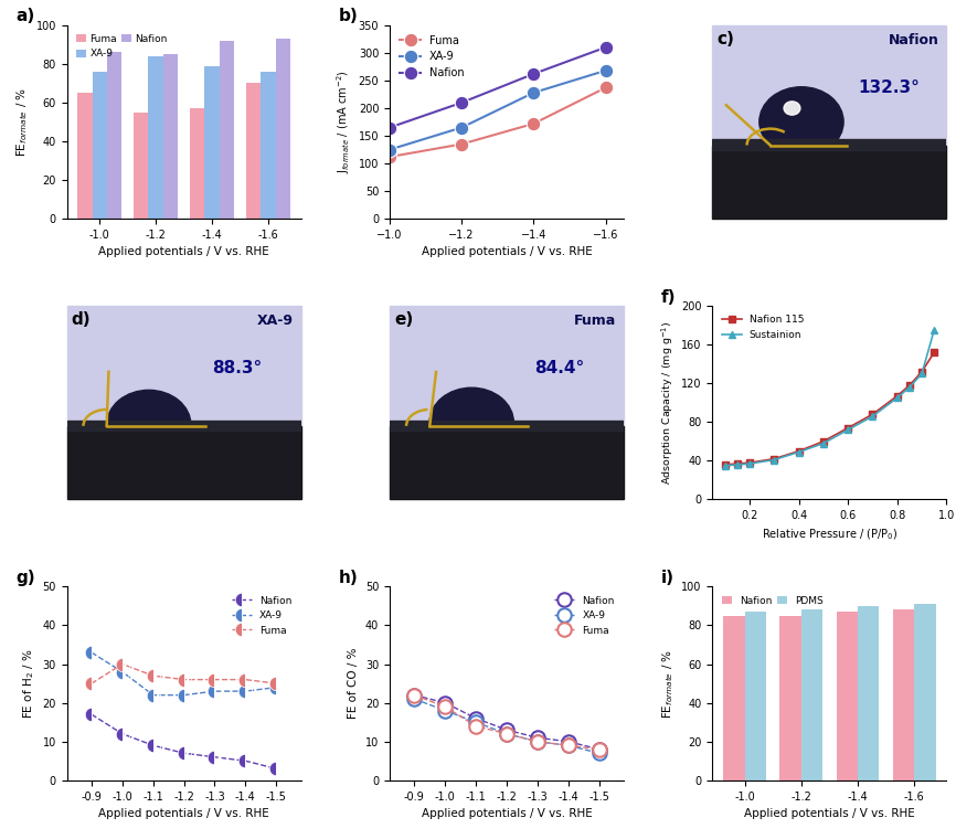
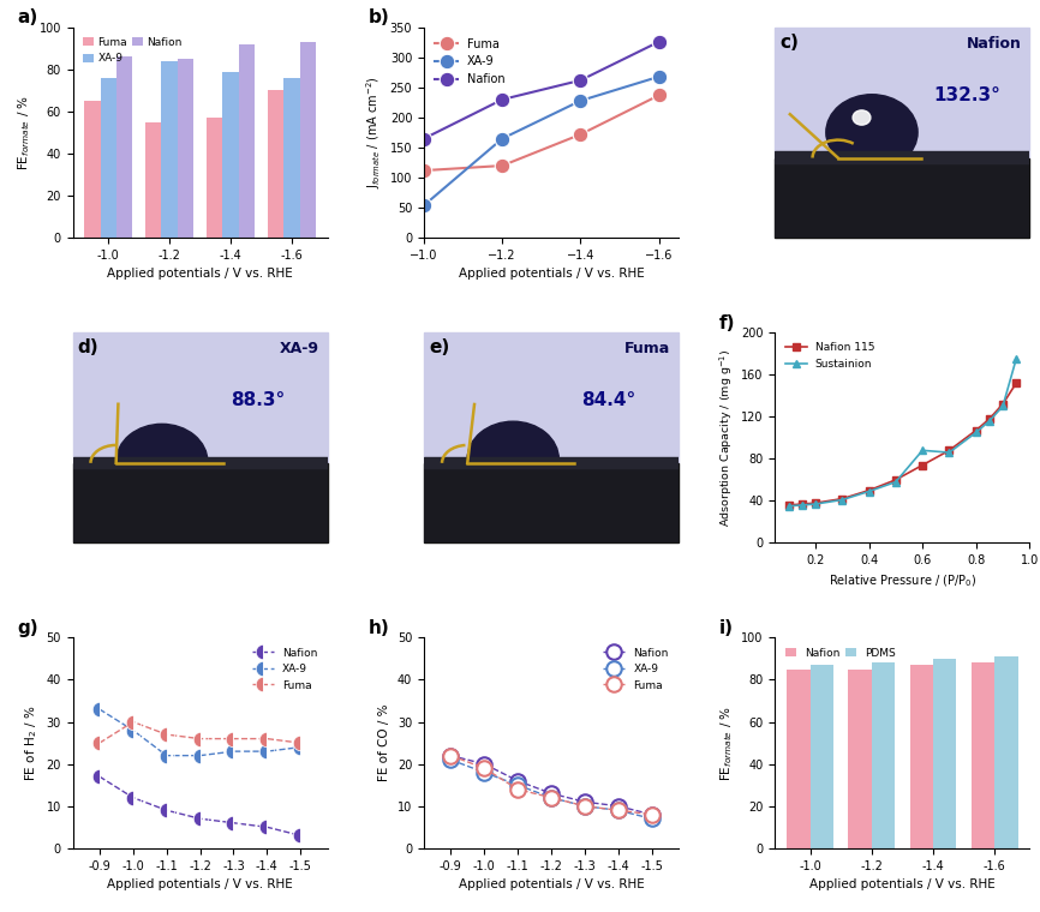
XA-9/−1.0: 125 -> 54
Fuma/−1.2: 135 -> 120
Nafion/−1.2: 210 -> 230
Nafion/−1.6: 310 -> 326
Sustainion/0.6: 72 -> 88
